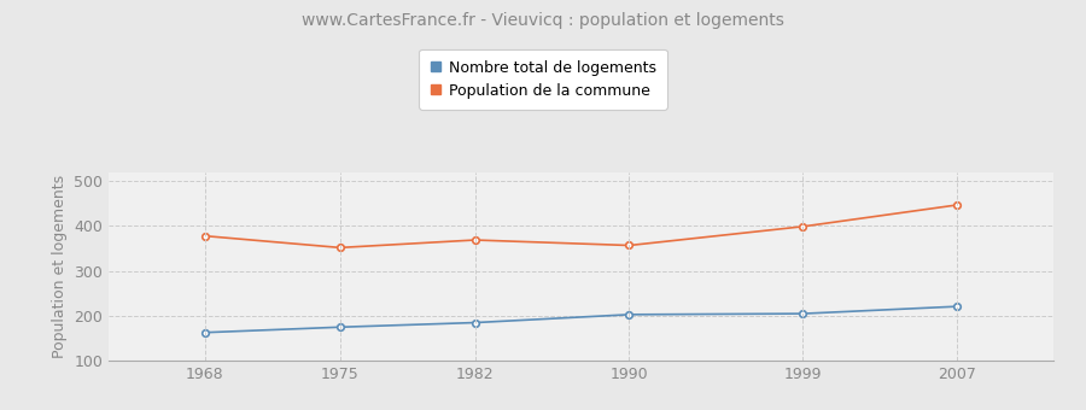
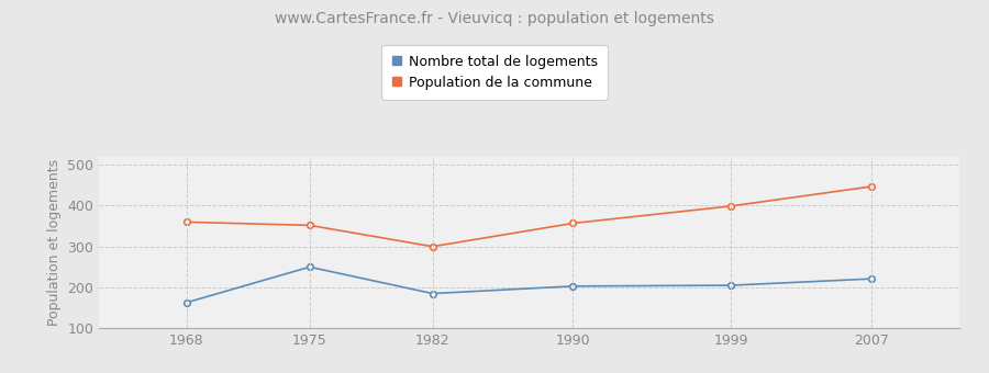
Population de la commune/1968: 378 -> 360
Nombre total de logements/1975: 175 -> 250
Population de la commune/1982: 369 -> 300
